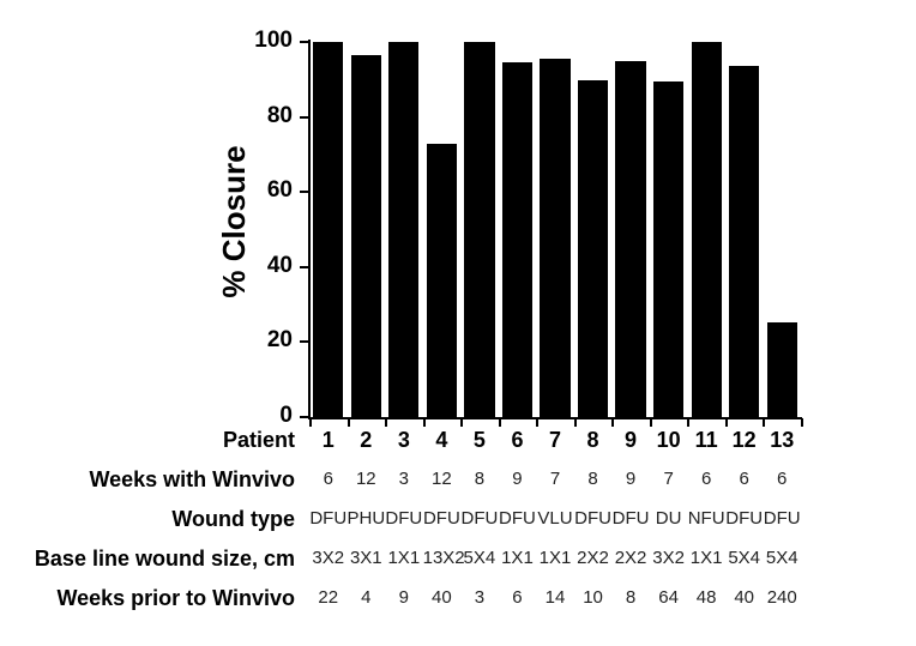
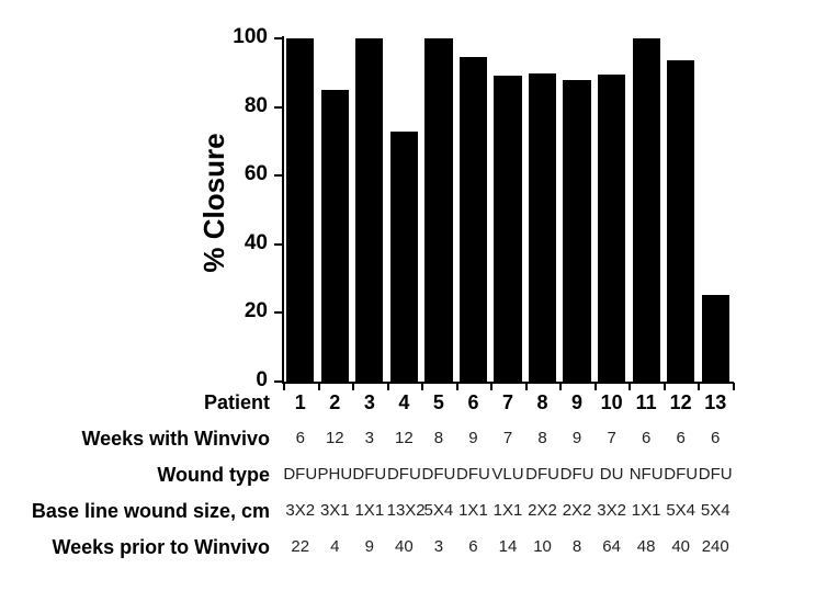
2: 96 -> 85
7: 95 -> 89
9: 95 -> 88
